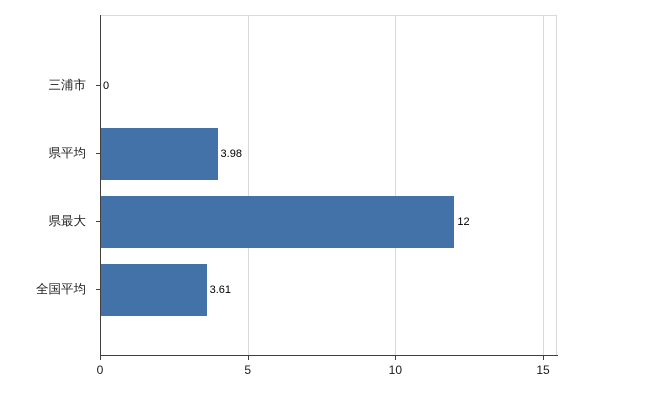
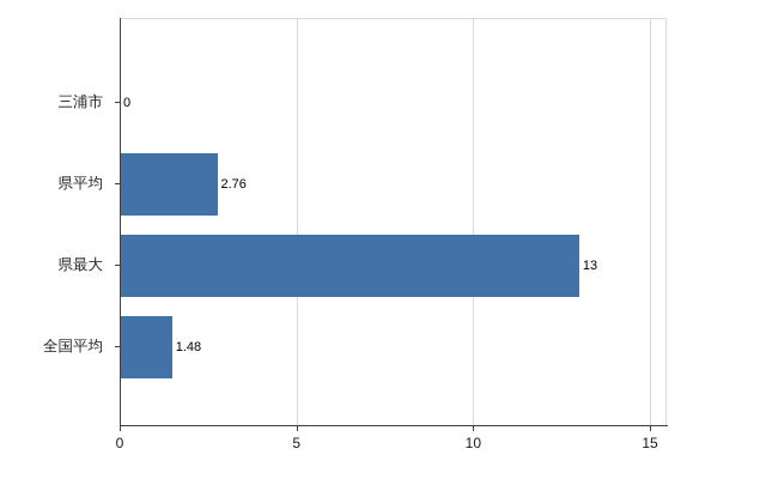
県平均: 3.98 -> 2.76
県最大: 12 -> 13
全国平均: 3.61 -> 1.48
